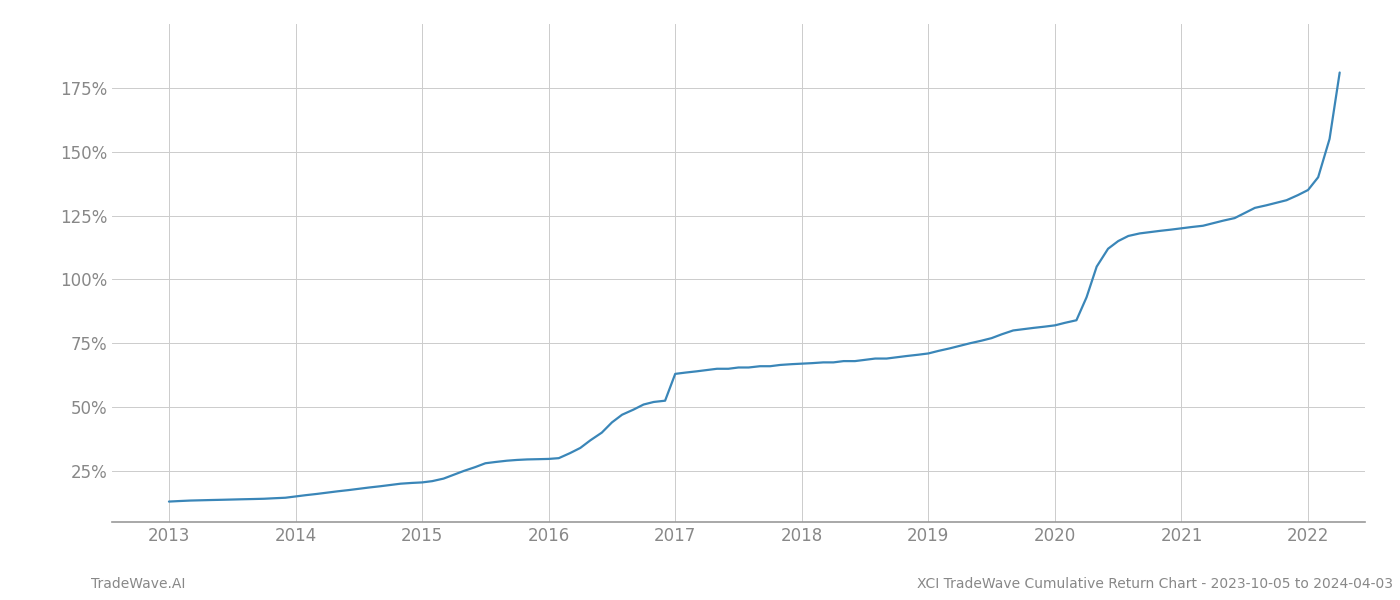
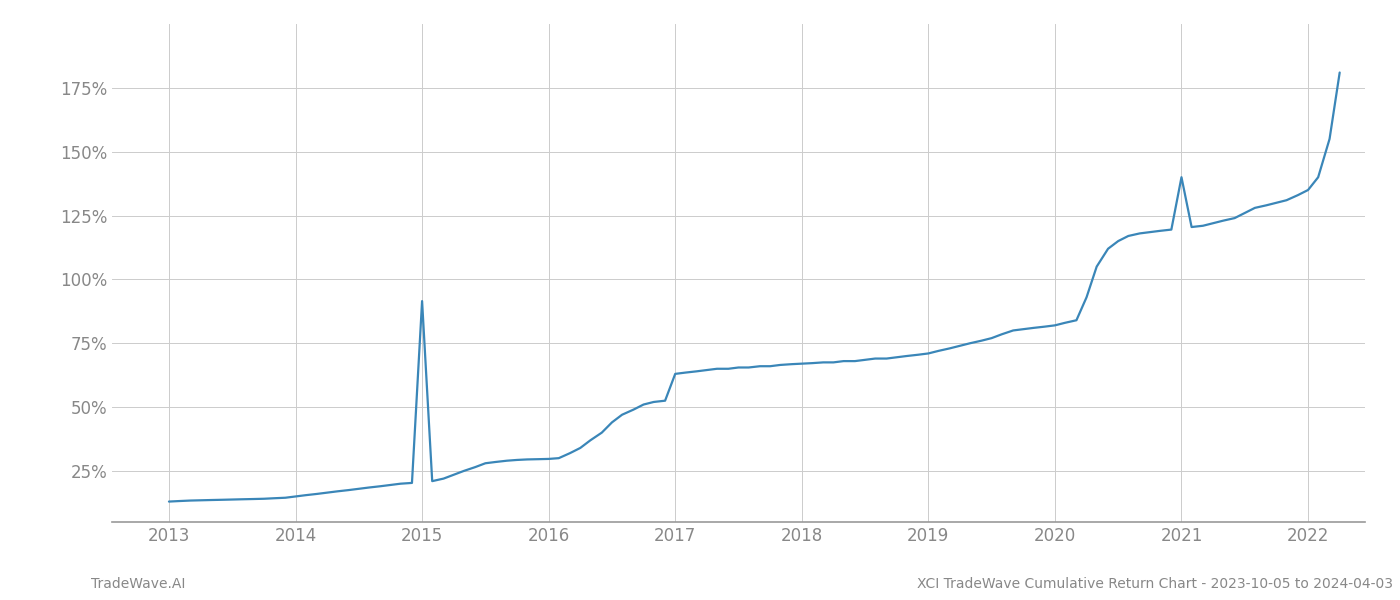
2015: 20.5% -> 91.5%
2021: 120.0% -> 140.0%
